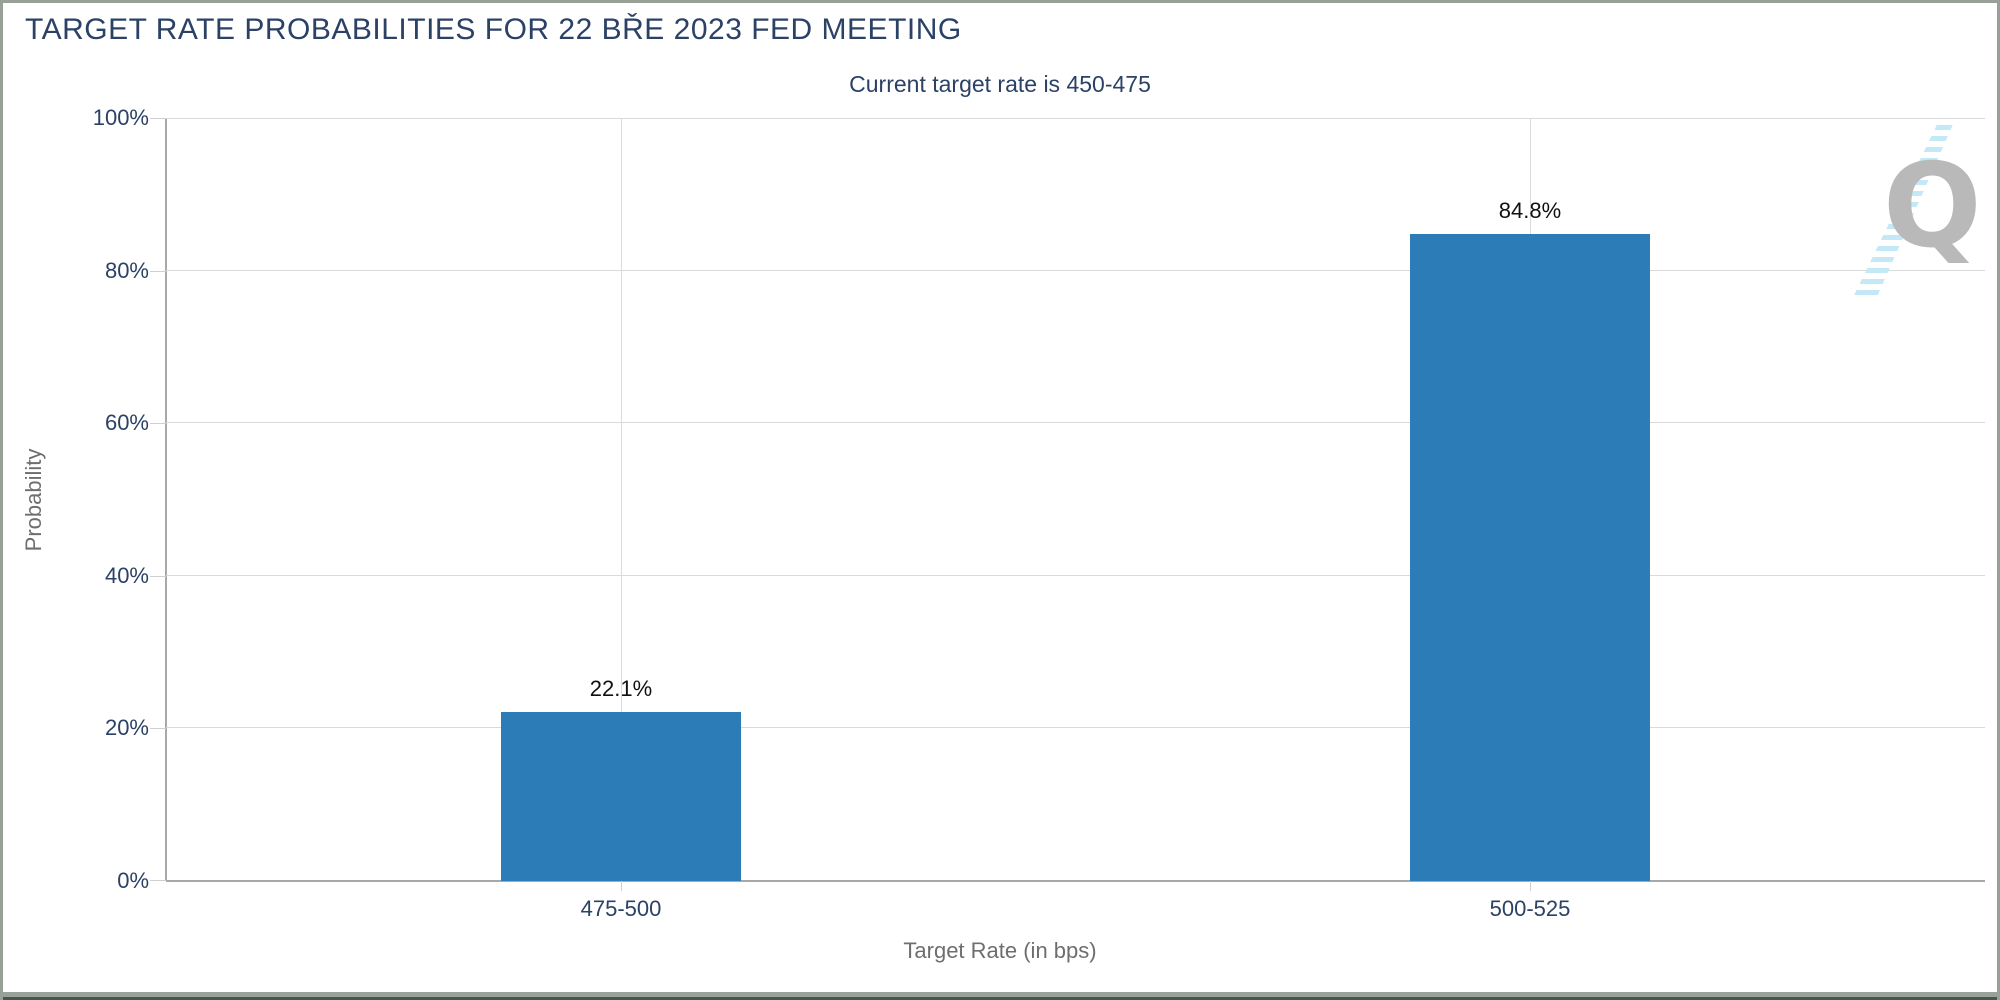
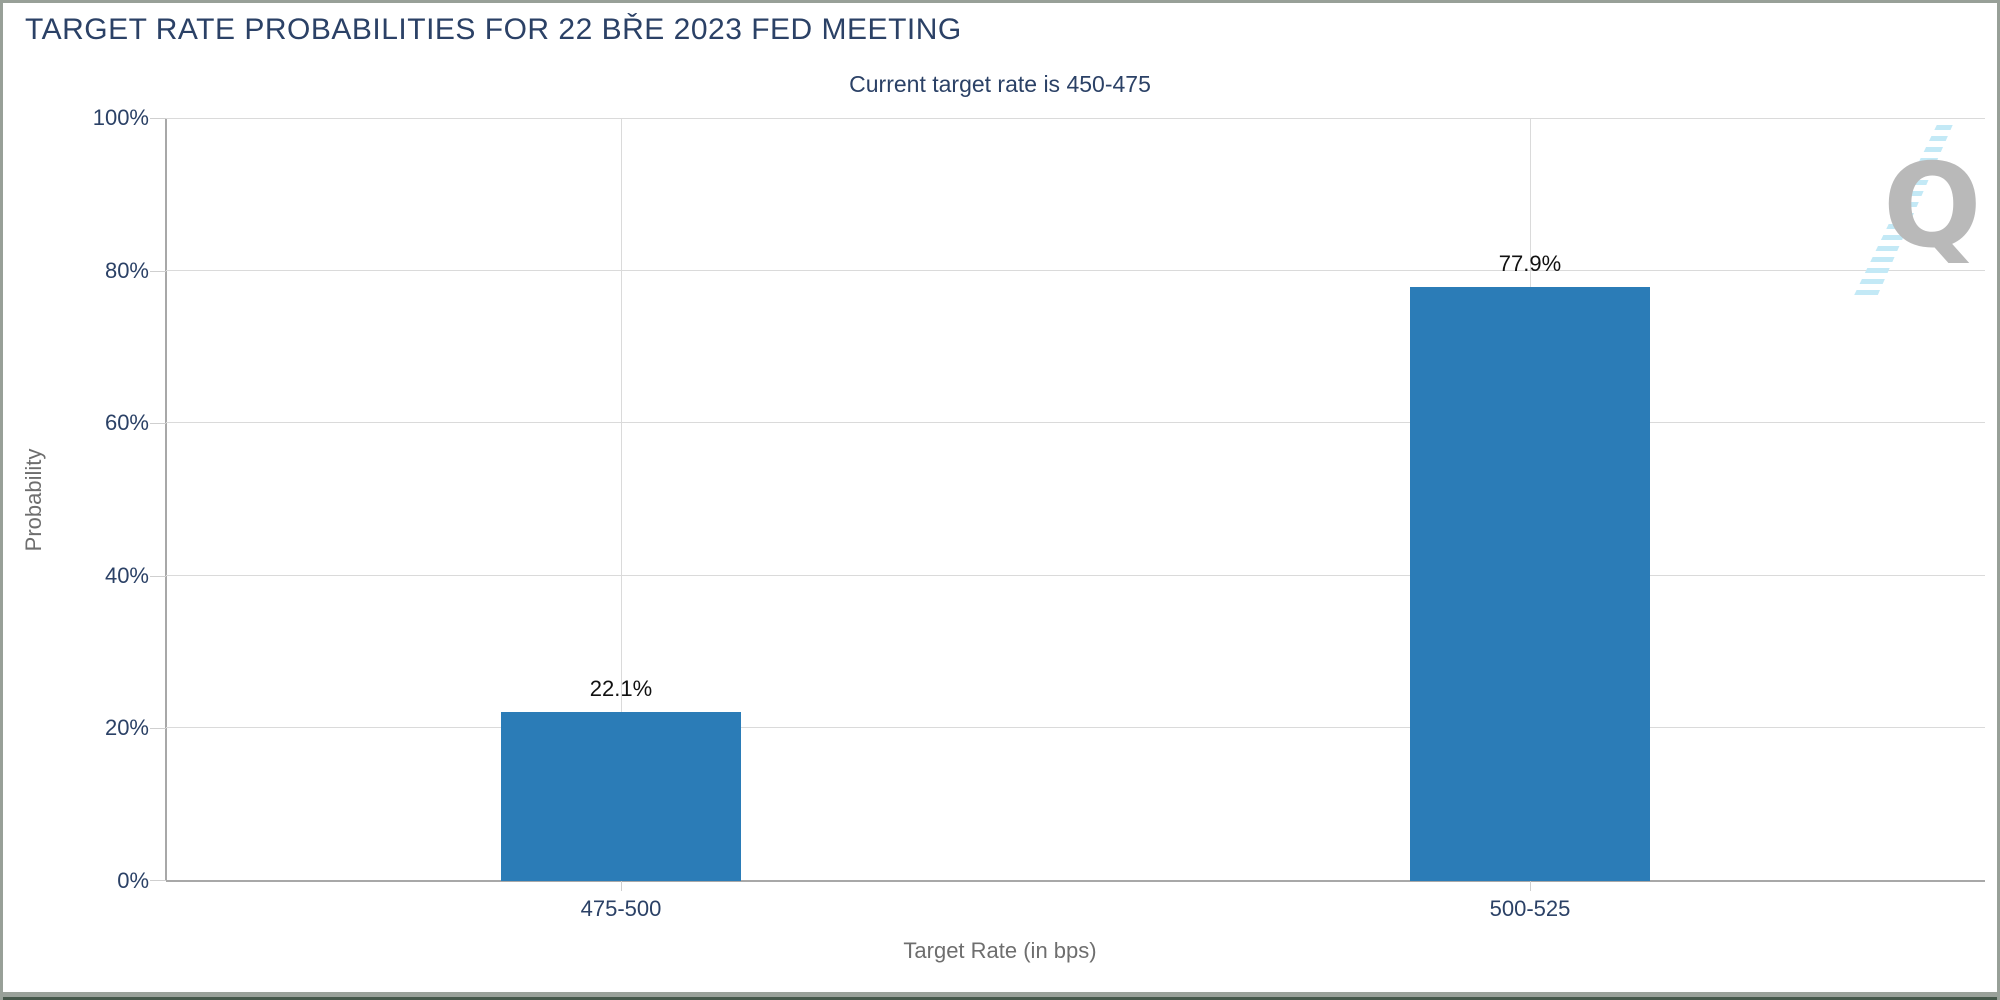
500-525: 84.8% -> 77.9%
